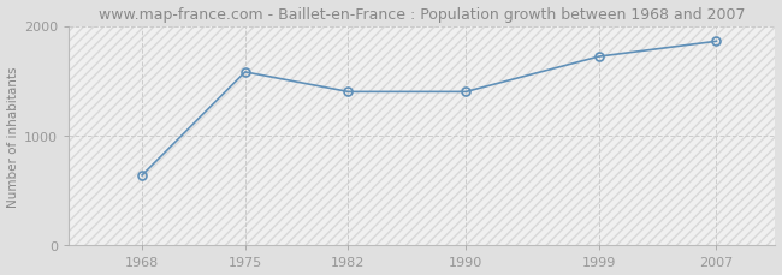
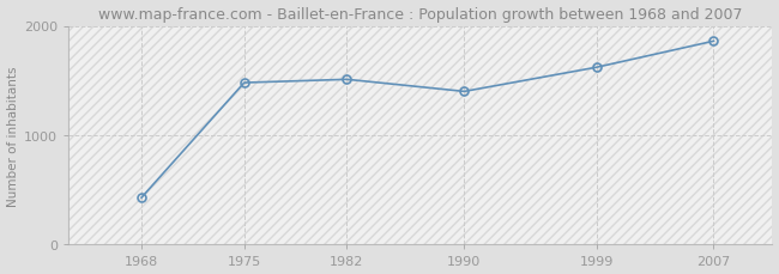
1968: 640 -> 430
1975: 1580 -> 1480
1982: 1400 -> 1510
1999: 1720 -> 1620
